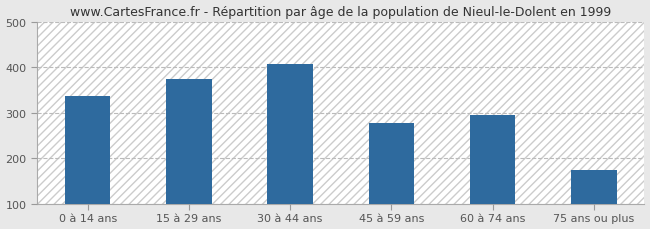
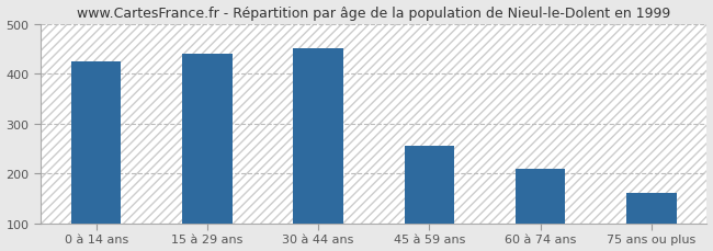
0 à 14 ans: 336 -> 425
15 à 29 ans: 373 -> 440
30 à 44 ans: 407 -> 450
45 à 59 ans: 277 -> 255
60 à 74 ans: 294 -> 210
75 ans ou plus: 174 -> 160
